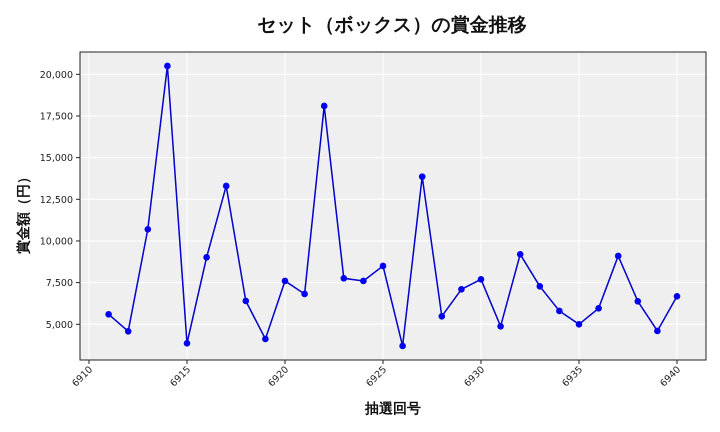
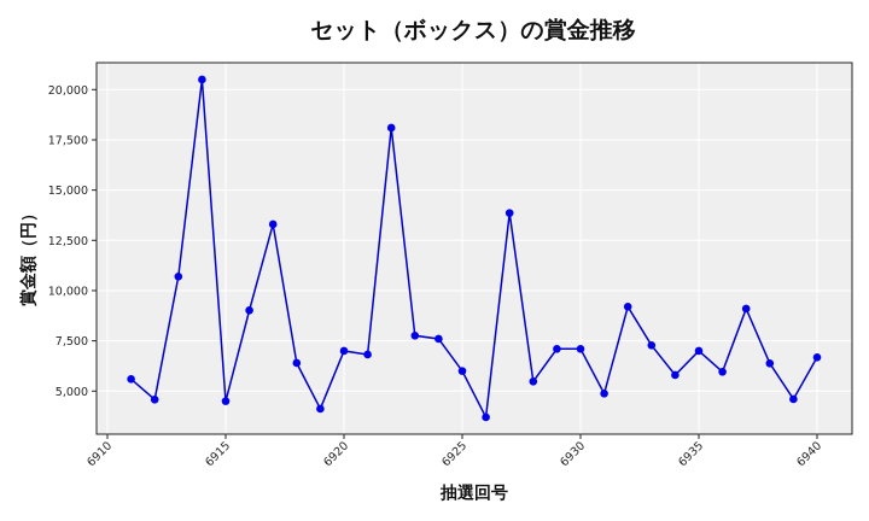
6915: 3900 -> 4500
6920: 7600 -> 7000
6925: 8500 -> 6000
6930: 7700 -> 7100
6935: 5000 -> 7000
